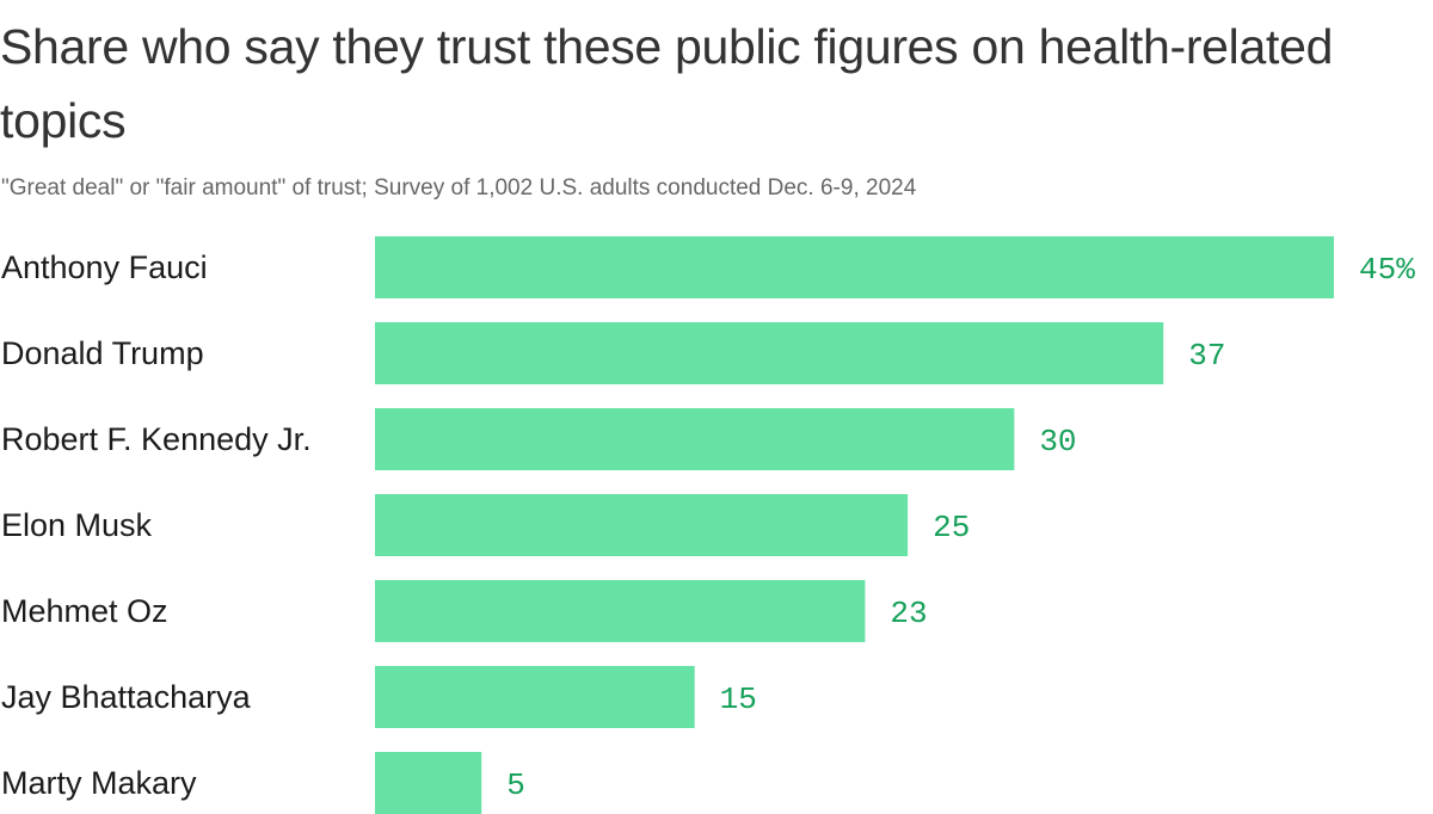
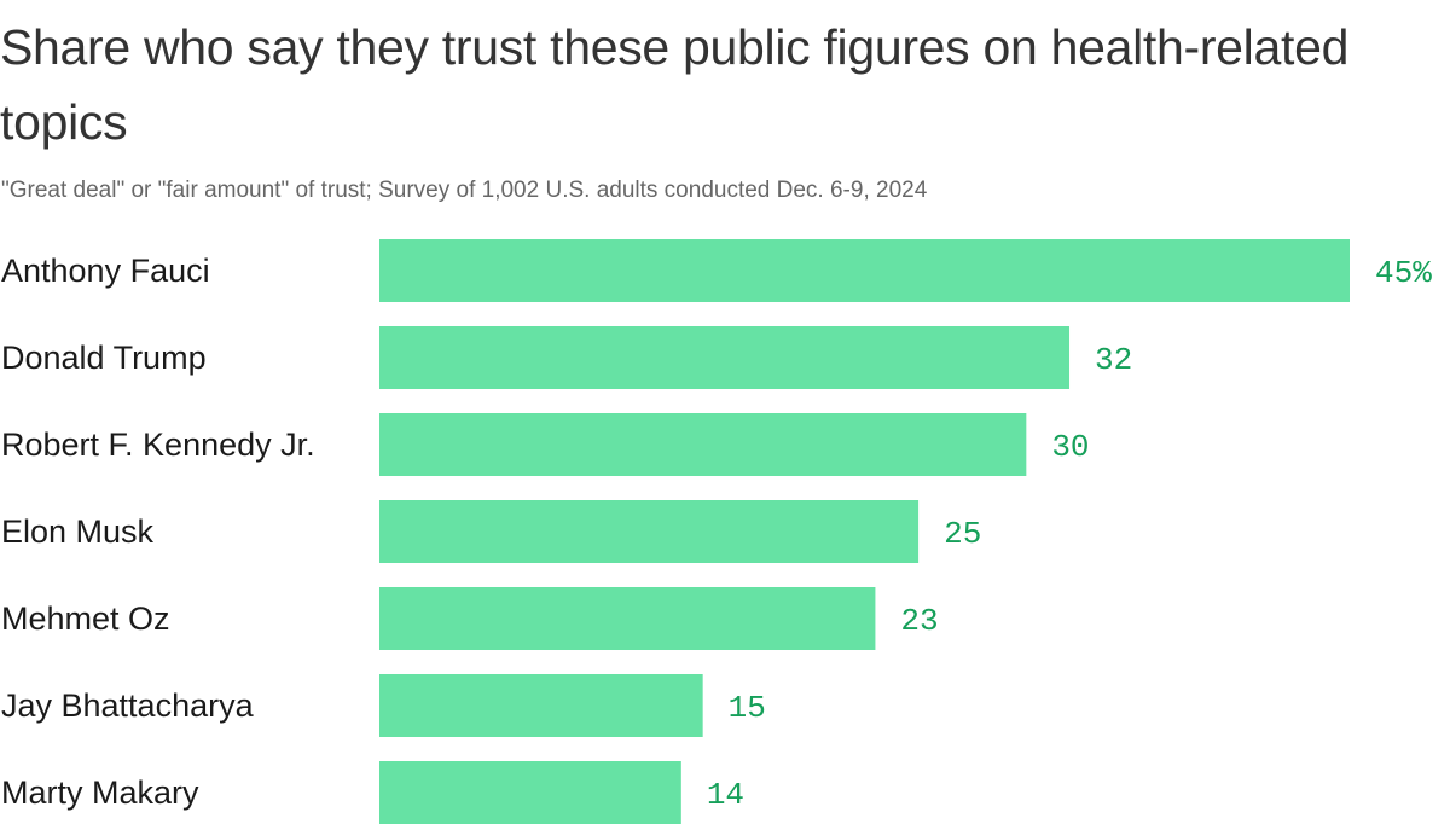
Donald Trump: 37 -> 32
Marty Makary: 5 -> 14
